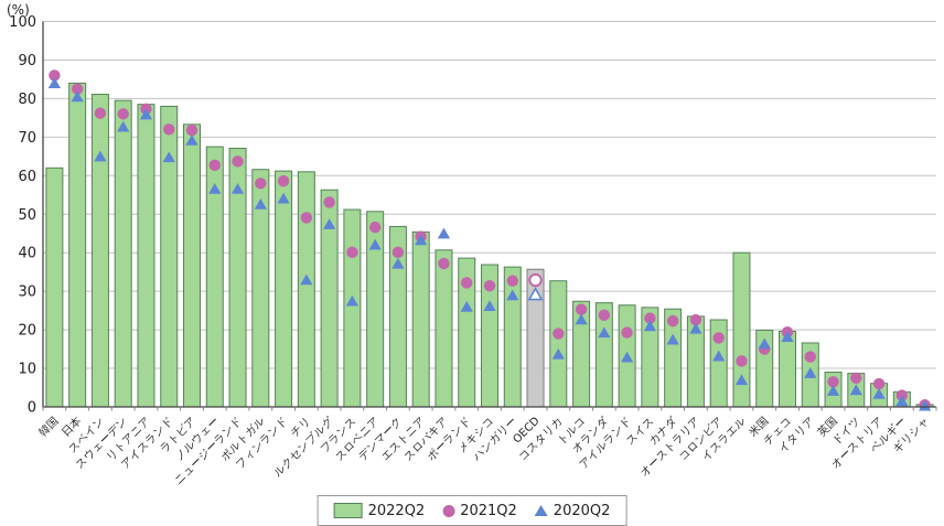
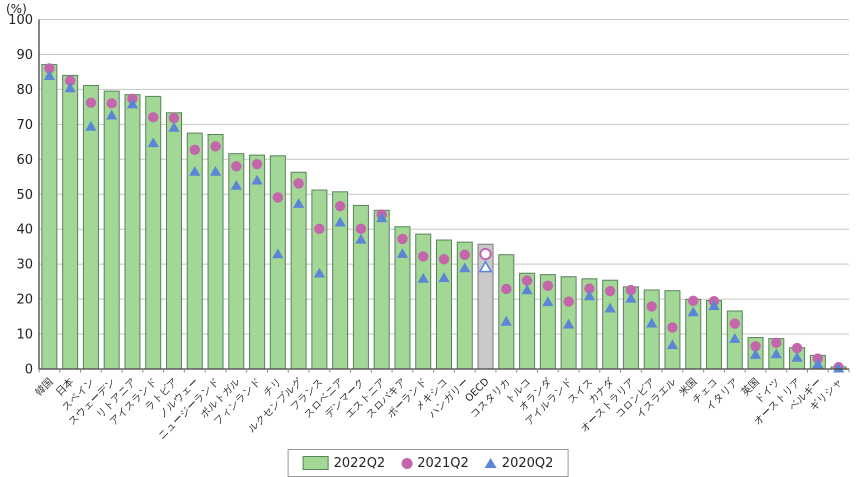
2022Q2/韓国: 62 -> 87
2020Q2/スペイン: 65 -> 70
2020Q2/スロバキア: 45 -> 33
2021Q2/コスタリカ: 19 -> 23
2022Q2/イスラエル: 40 -> 22
2021Q2/米国: 15 -> 20
